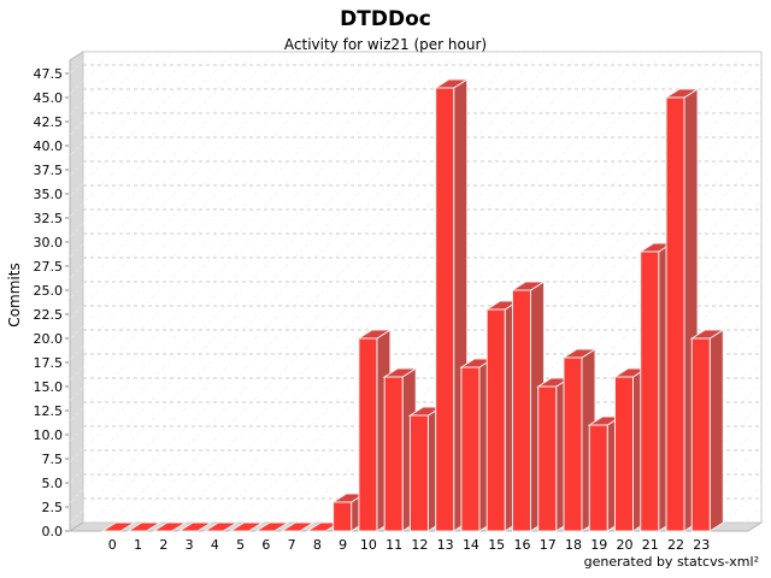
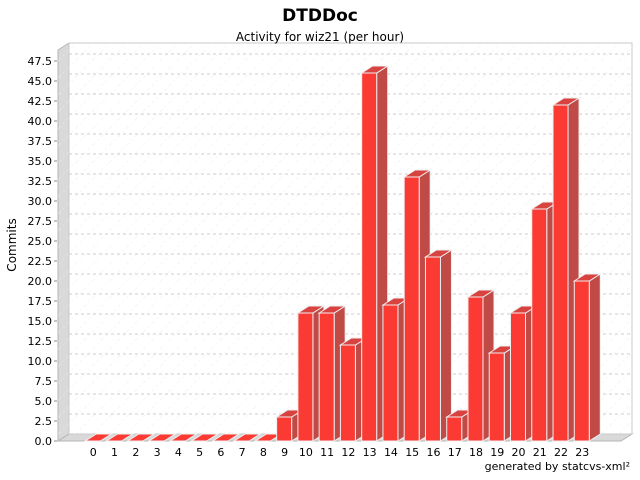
10: 20 -> 16
15: 23 -> 33
16: 25 -> 23
17: 15 -> 3
22: 45 -> 42
